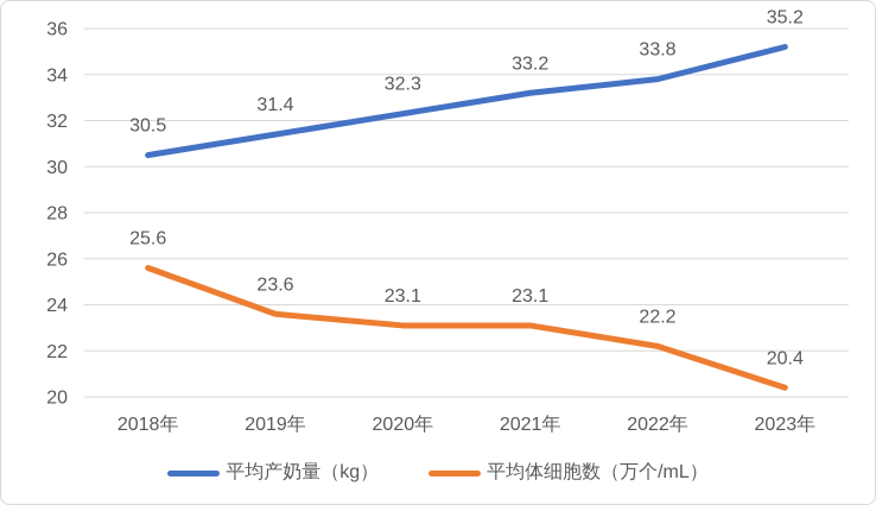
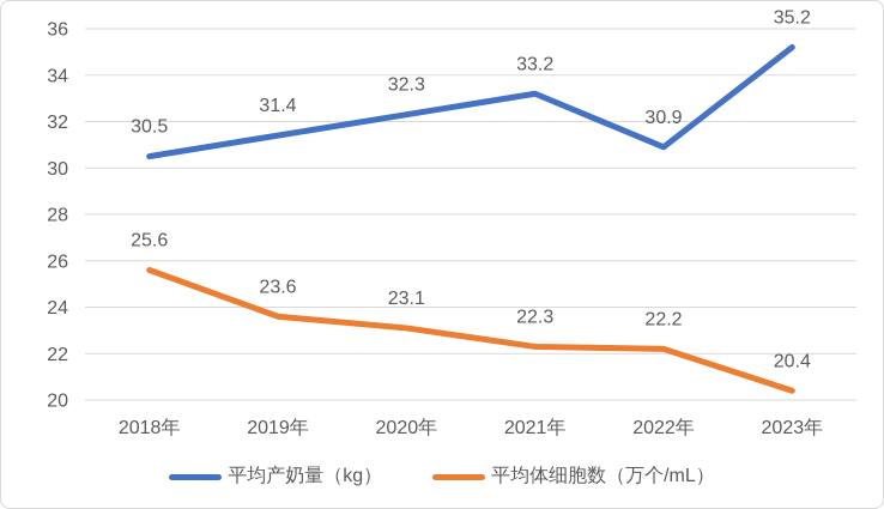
平均体细胞数（万个/mL）/2021年: 23.1 -> 22.3
平均产奶量（kg）/2022年: 33.8 -> 30.9
